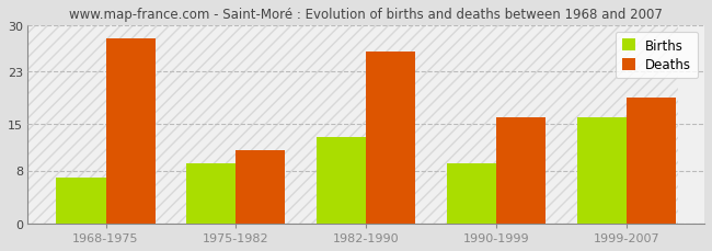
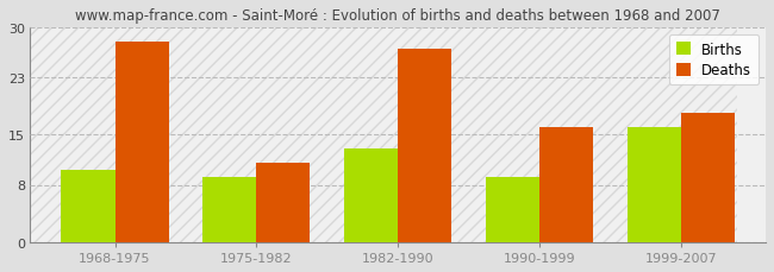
Births/1968-1975: 7 -> 10
Deaths/1982-1990: 26 -> 27
Deaths/1999-2007: 19 -> 18
